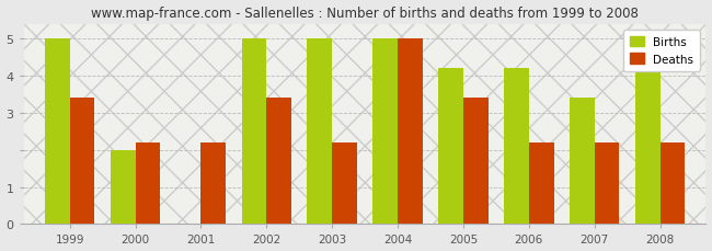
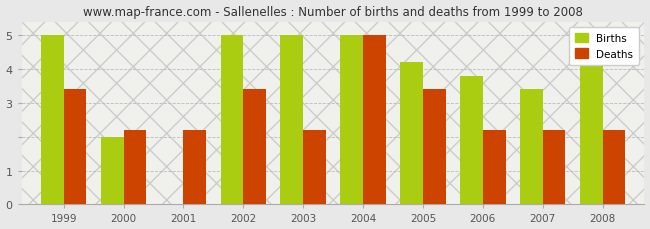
Births/2006: 4.2 -> 3.8
